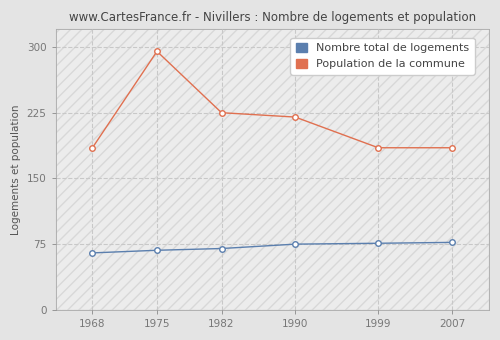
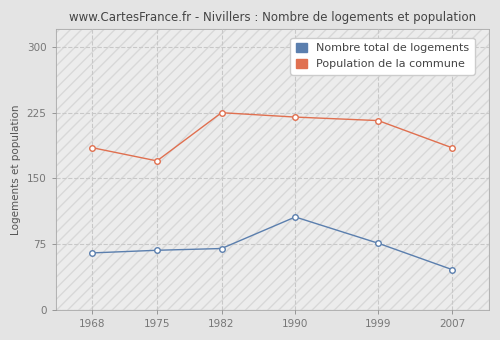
Population de la commune/1975: 295 -> 170
Nombre total de logements/1990: 75 -> 106
Population de la commune/1999: 185 -> 216
Nombre total de logements/2007: 77 -> 46
